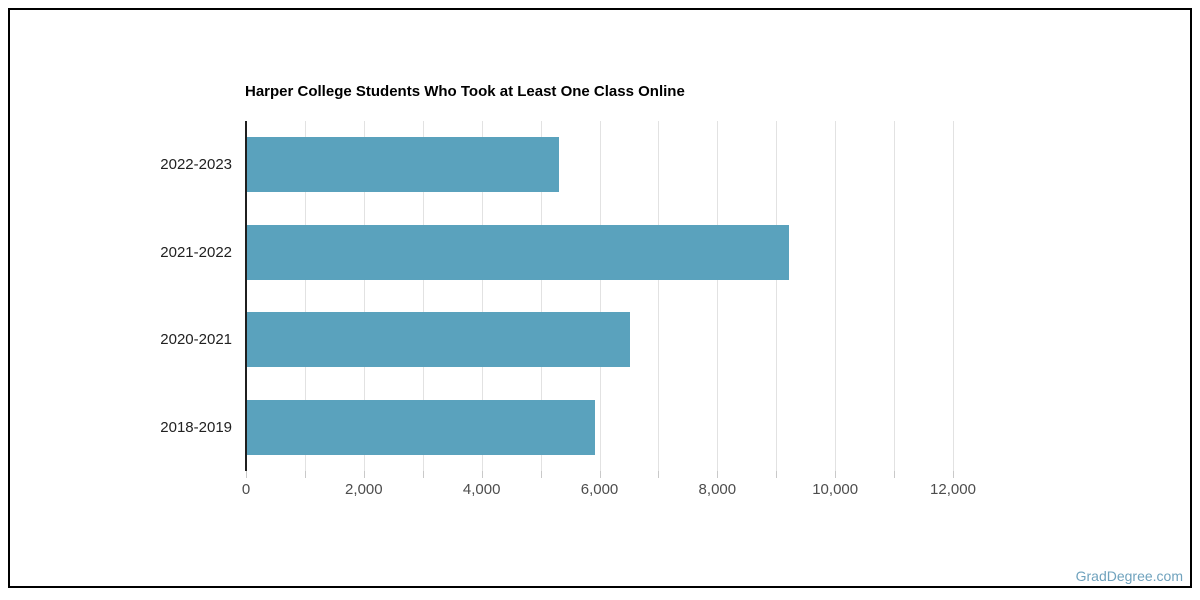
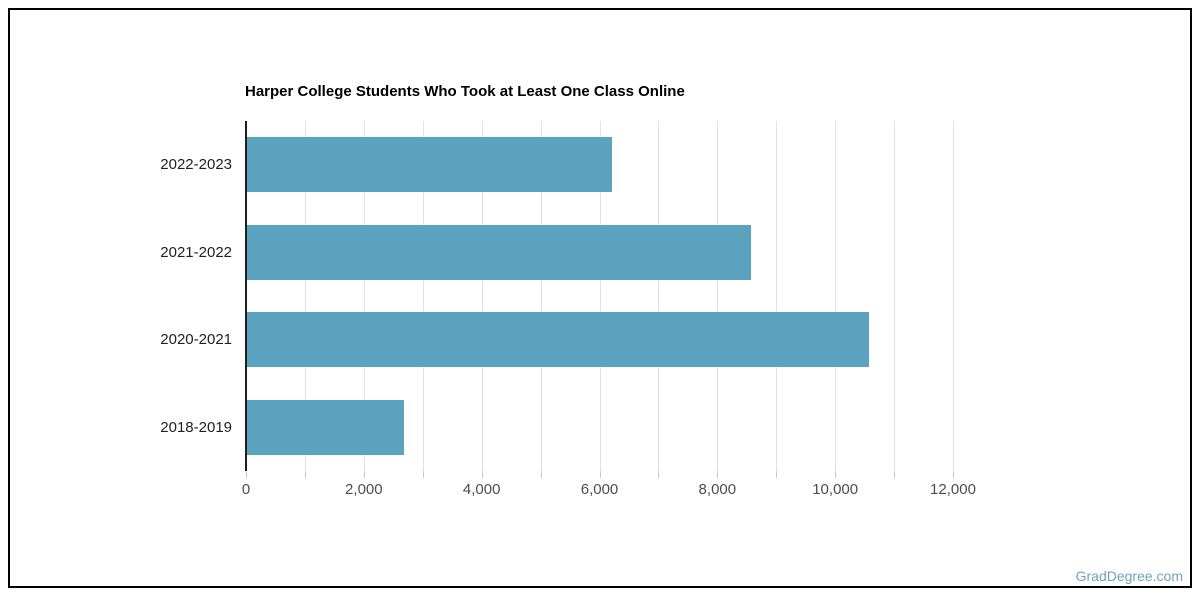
2022-2023: 5300 -> 6200
2021-2022: 9200 -> 8600
2020-2021: 6500 -> 10600
2018-2019: 5900 -> 2700
